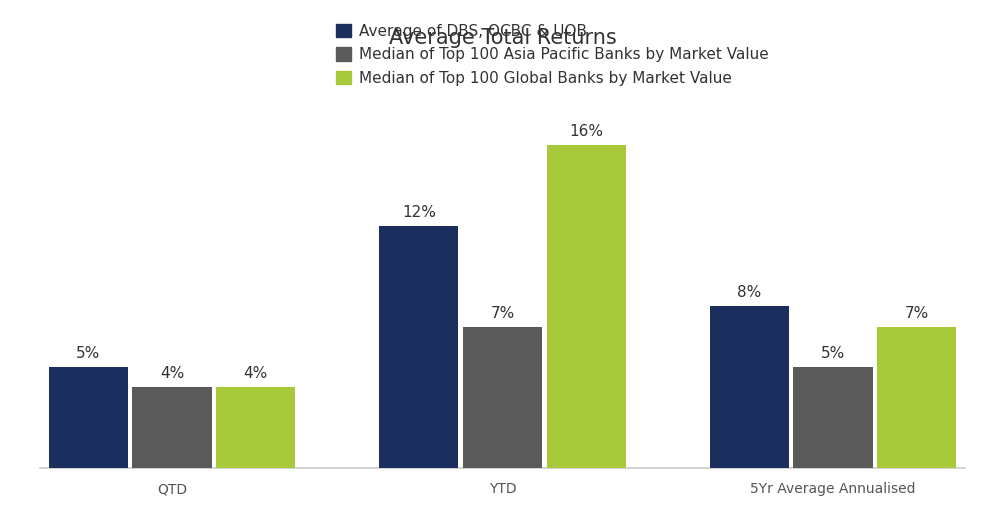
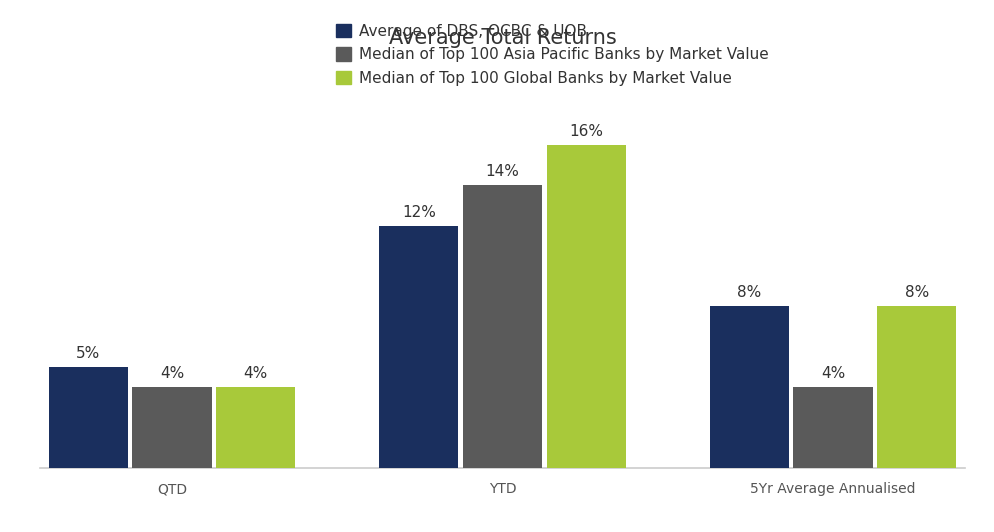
Median of Top 100 Asia Pacific Banks by Market Value/YTD: 7% -> 14%
Median of Top 100 Asia Pacific Banks by Market Value/5Yr Average Annualised: 5% -> 4%
Median of Top 100 Global Banks by Market Value/5Yr Average Annualised: 7% -> 8%
